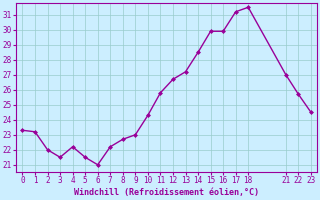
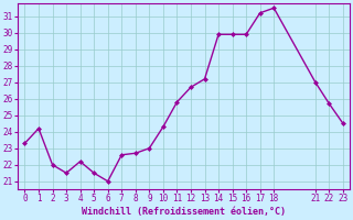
1: 23.2 -> 24.2
7: 22.2 -> 22.6
14: 28.5 -> 29.9
